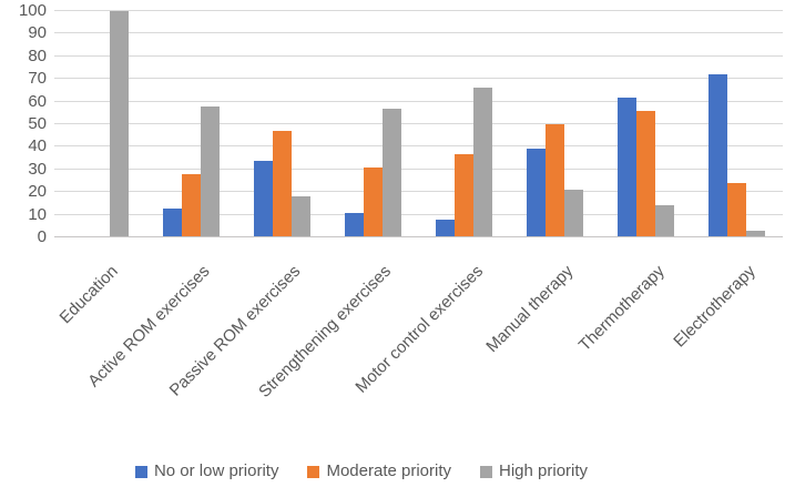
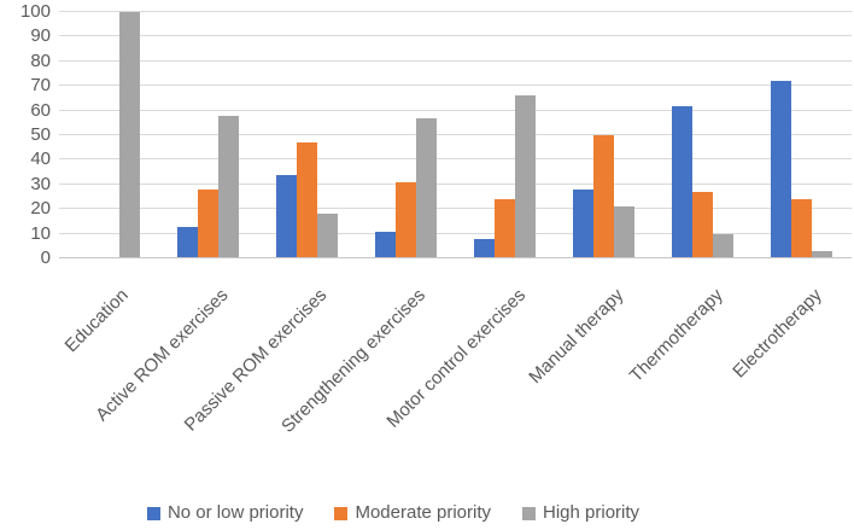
Moderate priority/Motor control exercises: 37 -> 24
No or low priority/Manual therapy: 39 -> 28
Moderate priority/Thermotherapy: 56 -> 27
High priority/Thermotherapy: 14 -> 10
